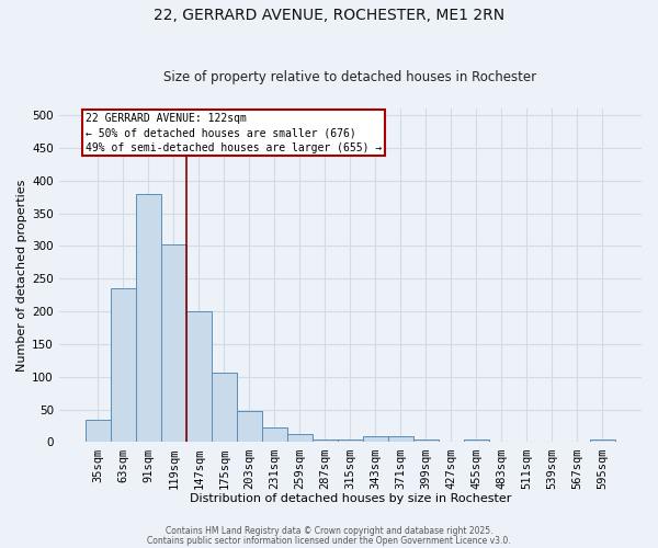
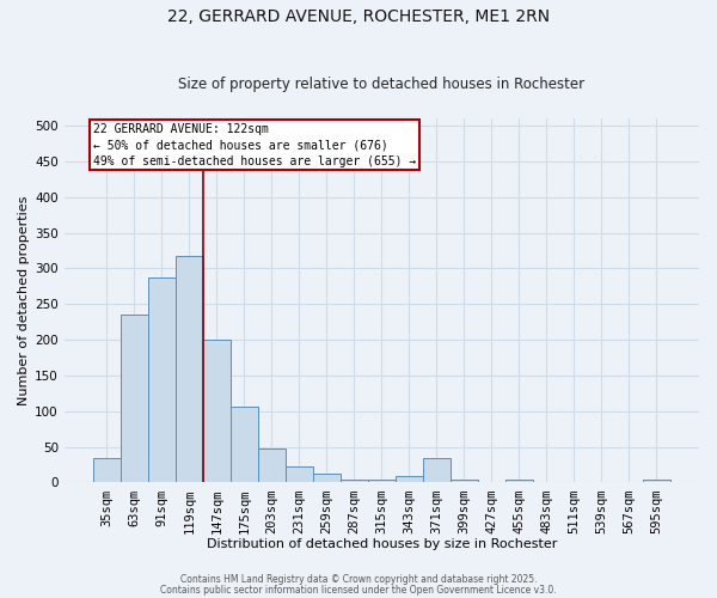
91sqm: 380 -> 288
119sqm: 302 -> 318
371sqm: 9 -> 34
